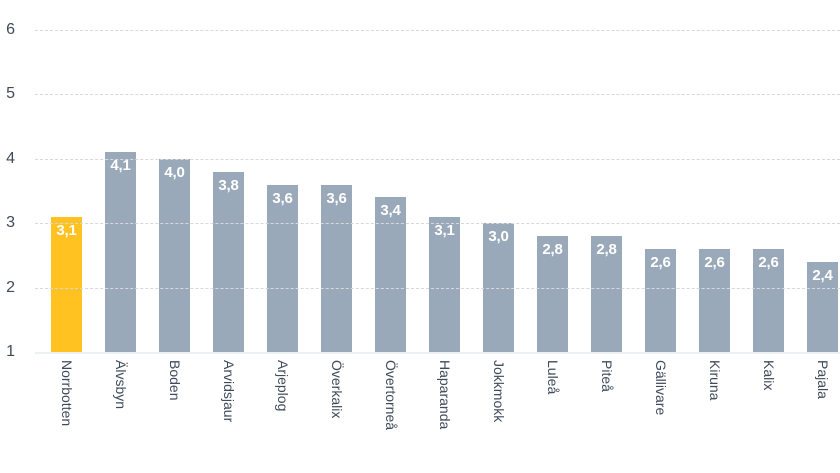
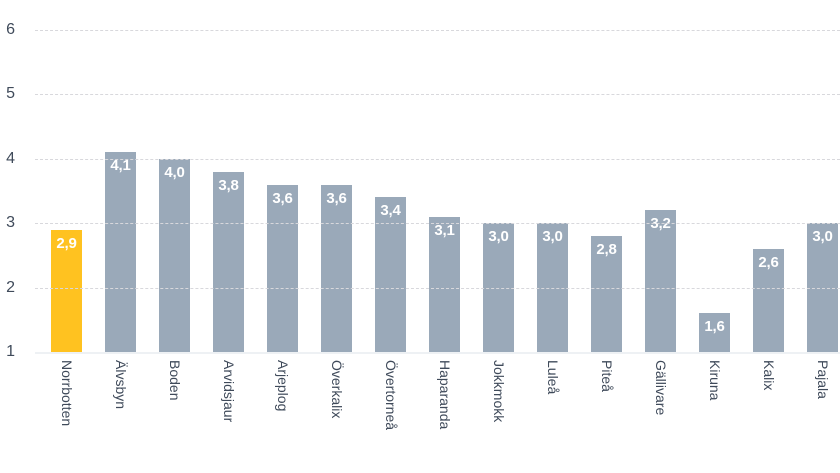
Norrbotten: 3,1 -> 2,9
Luleå: 2,8 -> 3,0
Gällivare: 2,6 -> 3,2
Kiruna: 2,6 -> 1,6
Pajala: 2,4 -> 3,0
